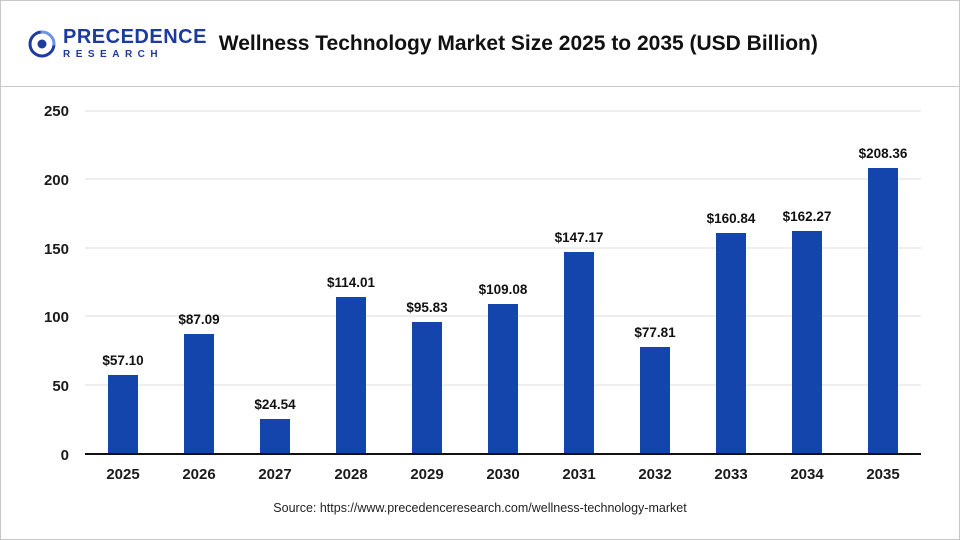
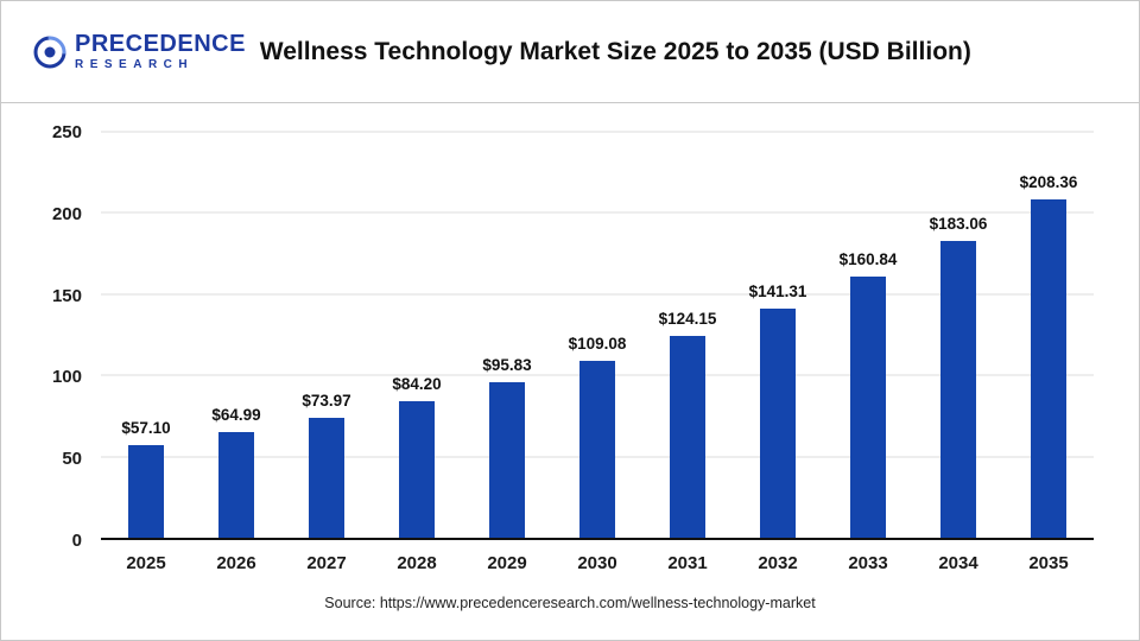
2026: $87.09 -> $64.99
2027: $24.54 -> $73.97
2028: $114.01 -> $84.20
2031: $147.17 -> $124.15
2032: $77.81 -> $141.31
2034: $162.27 -> $183.06
